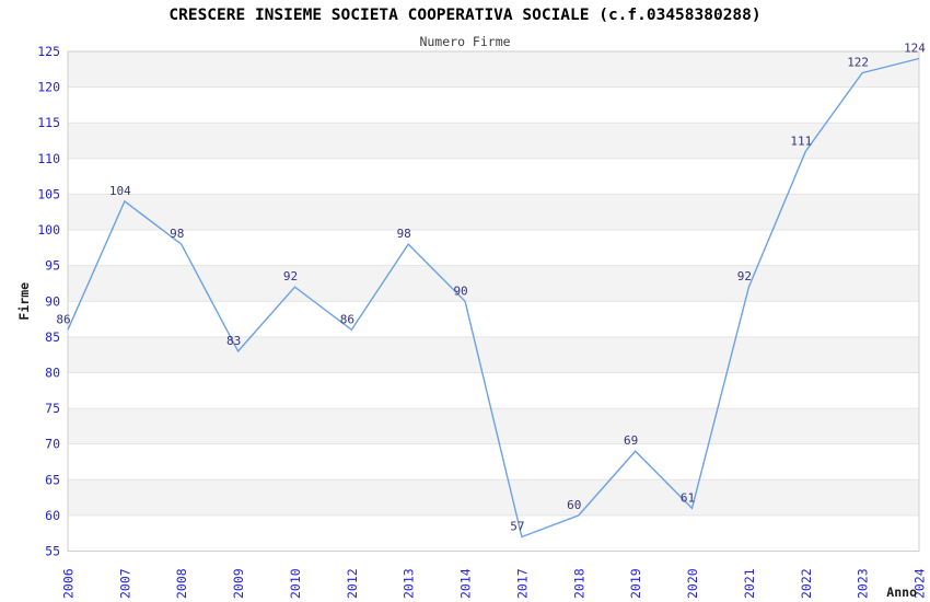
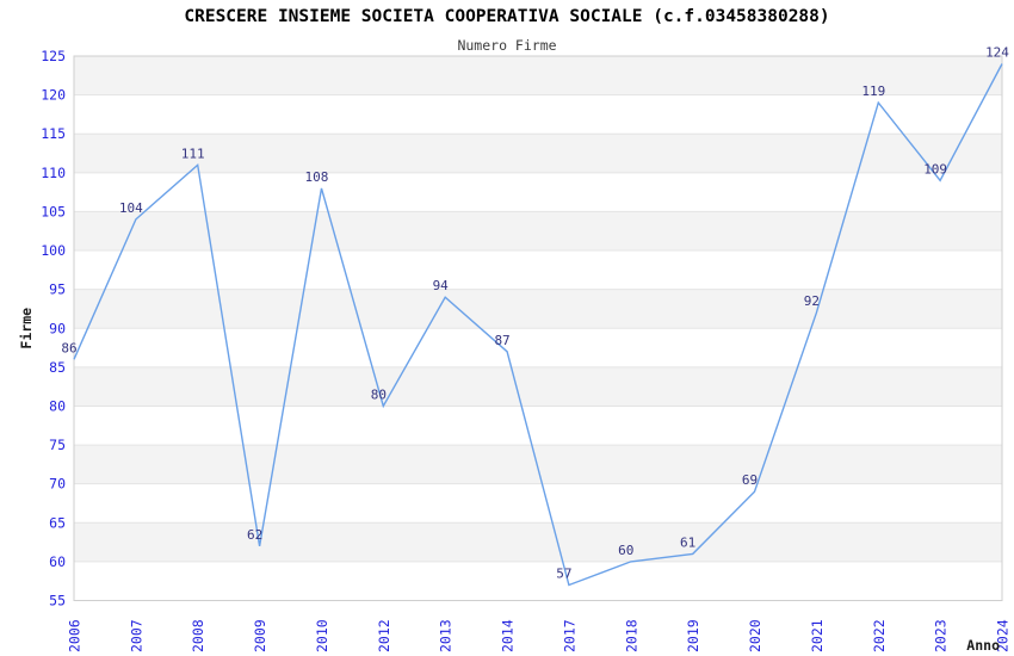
2008: 98 -> 111
2009: 83 -> 62
2010: 92 -> 108
2012: 86 -> 80
2013: 98 -> 94
2014: 90 -> 87
2019: 69 -> 61
2020: 61 -> 69
2022: 111 -> 119
2023: 122 -> 109
